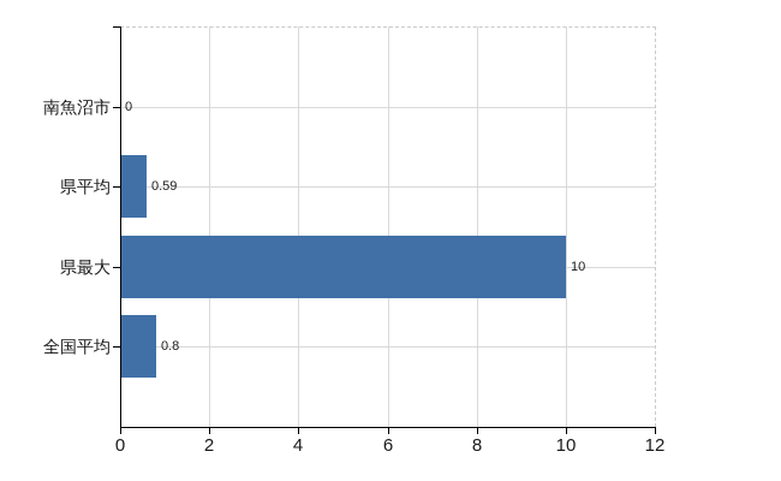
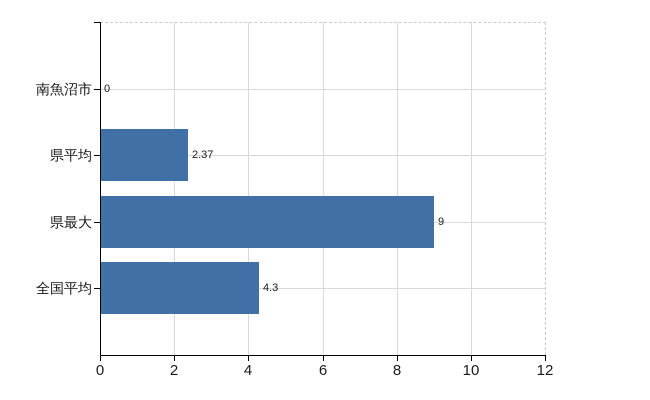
県平均: 0.59 -> 2.37
県最大: 10 -> 9
全国平均: 0.8 -> 4.3
